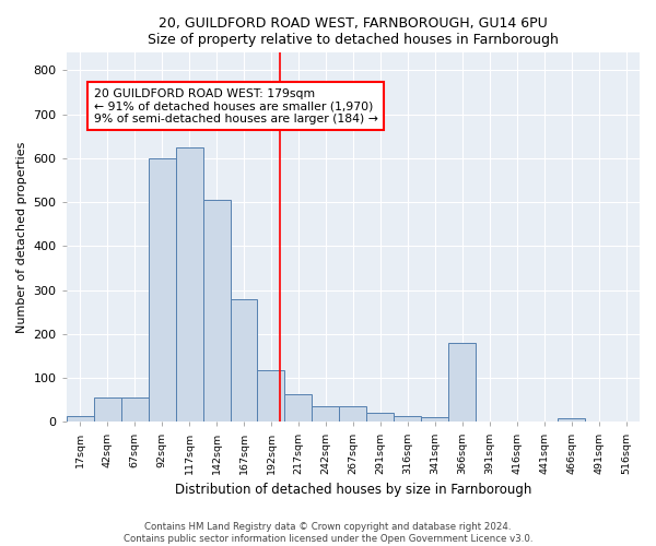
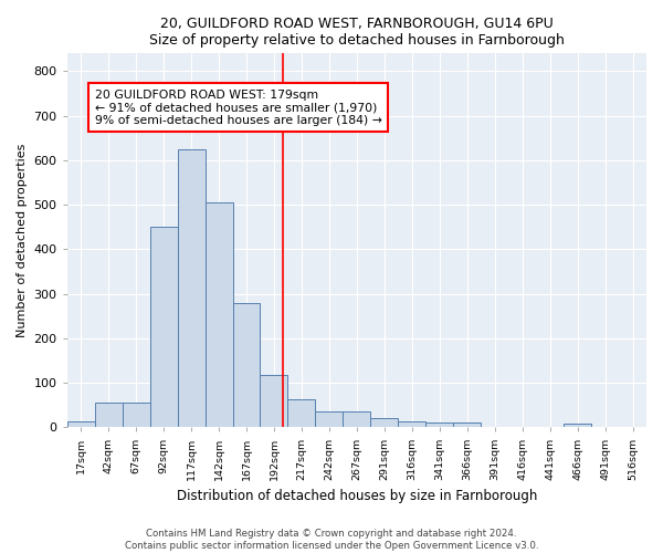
92sqm: 600 -> 450
366sqm: 180 -> 10
